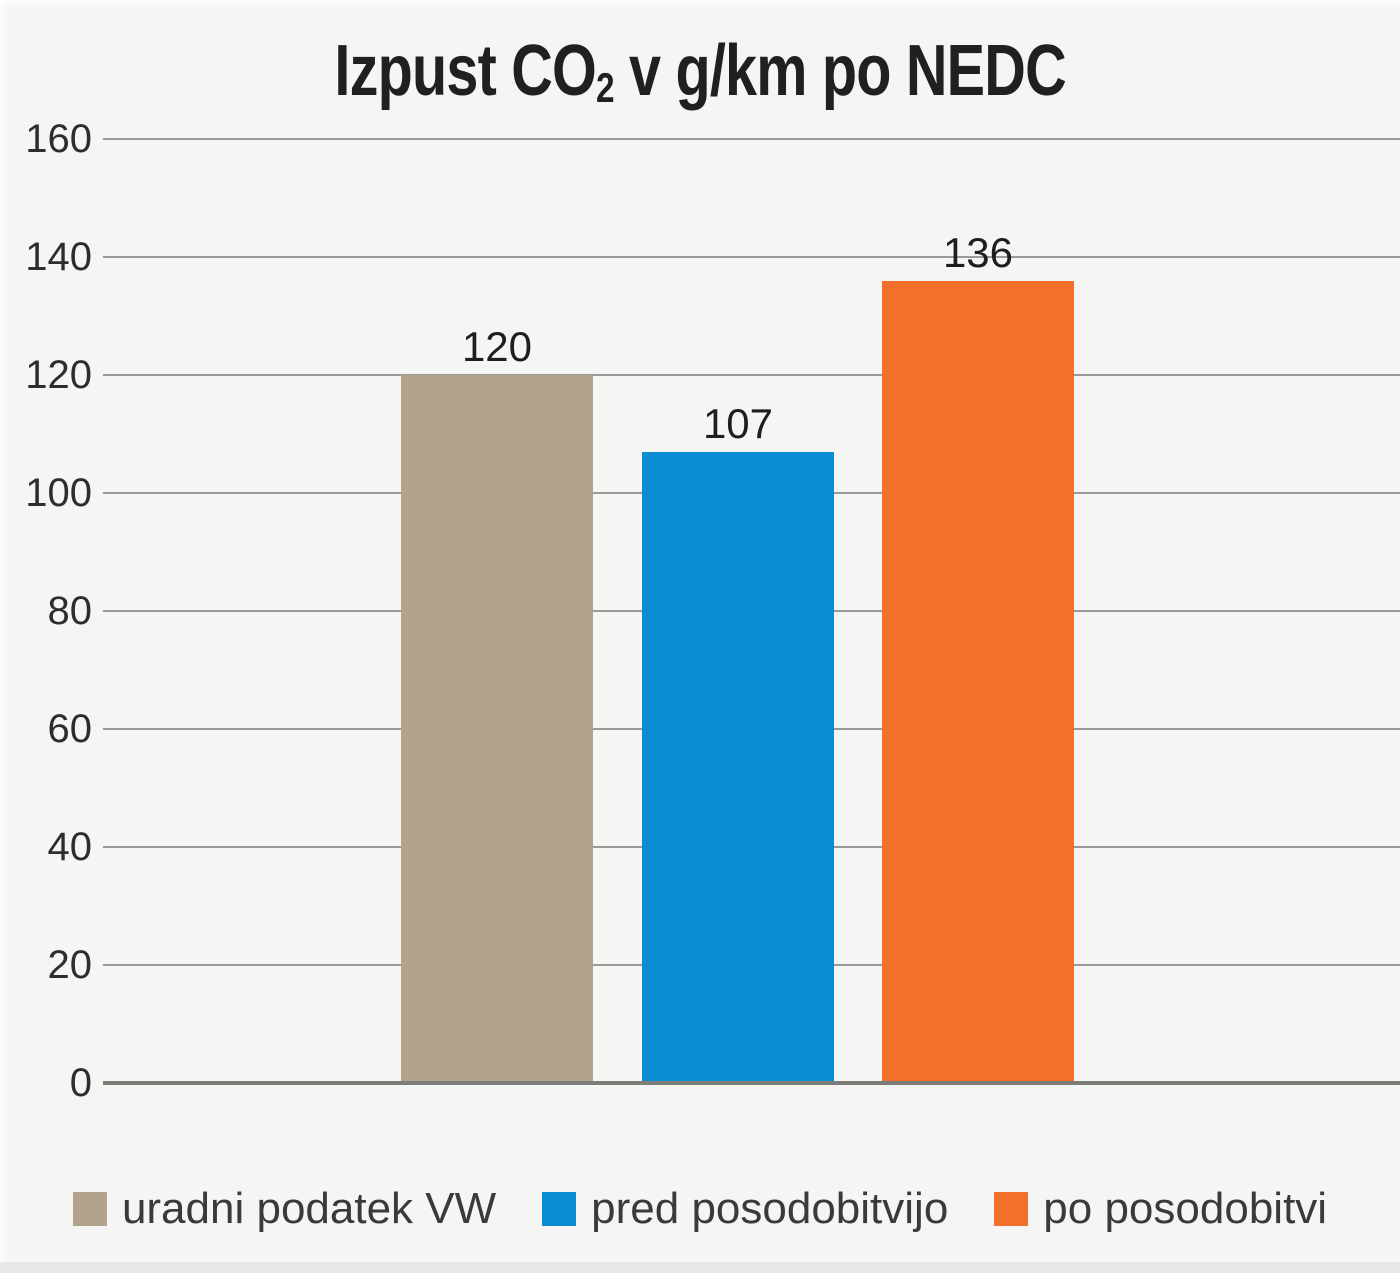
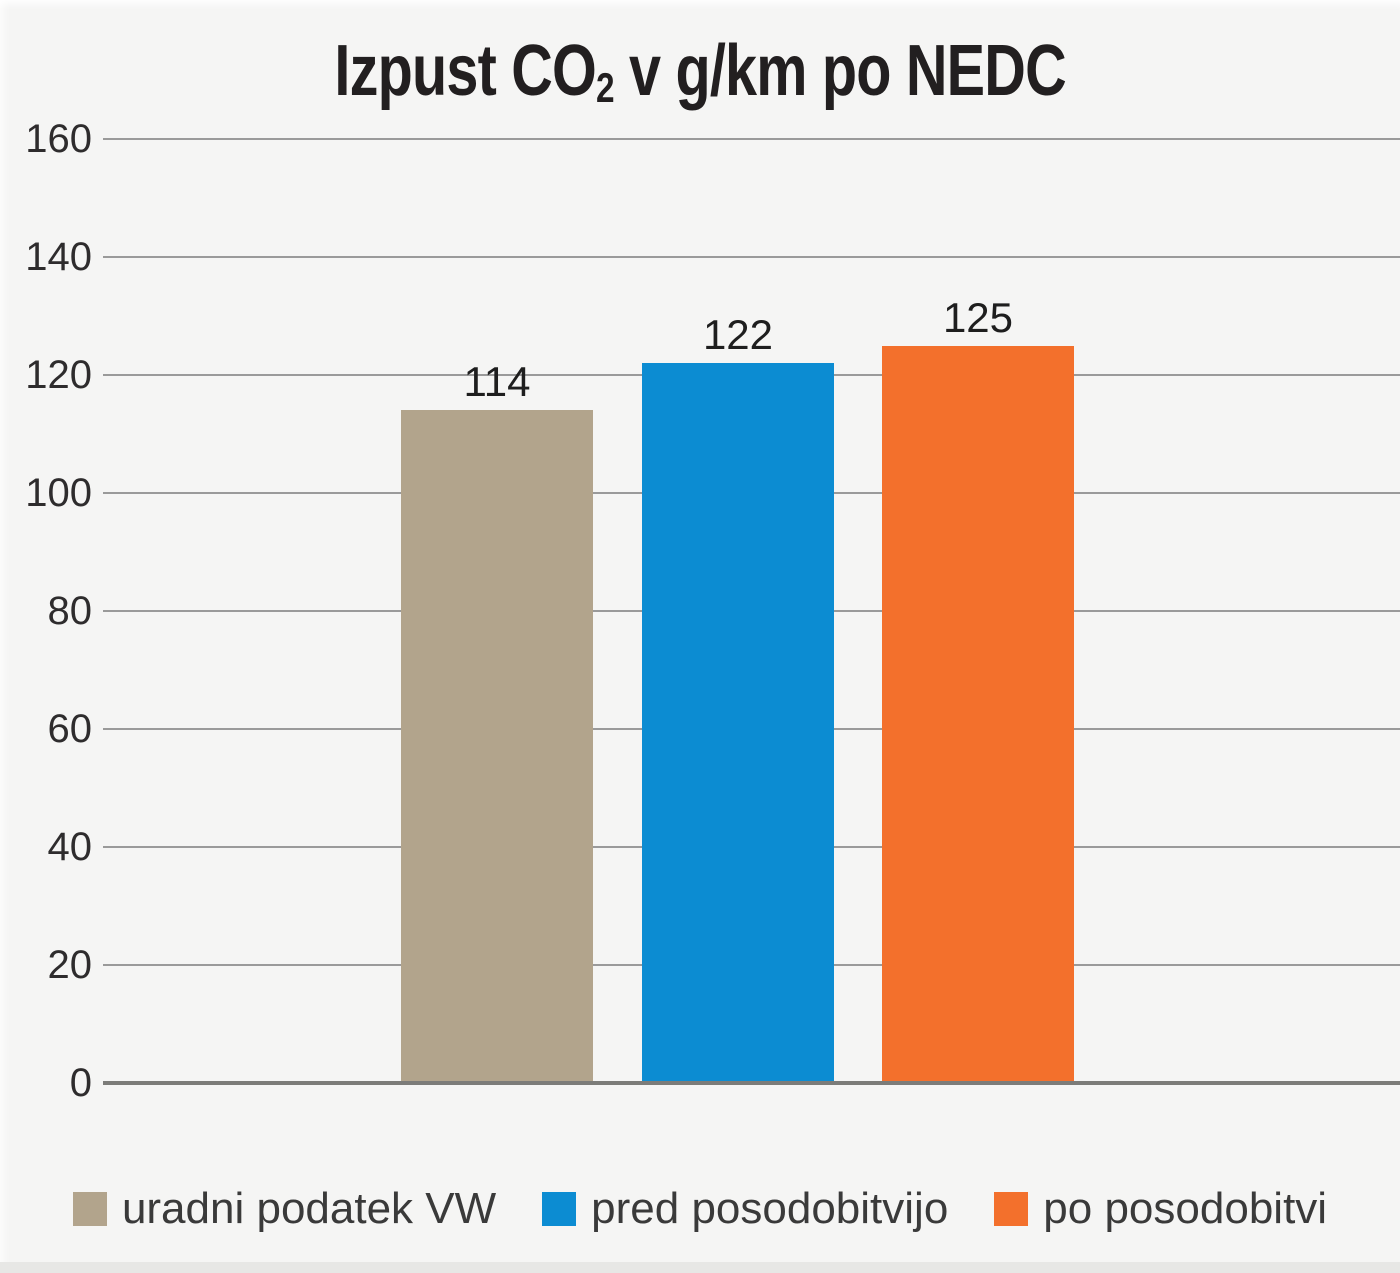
uradni podatek VW: 120 -> 114
pred posodobitvijo: 107 -> 122
po posodobitvi: 136 -> 125
